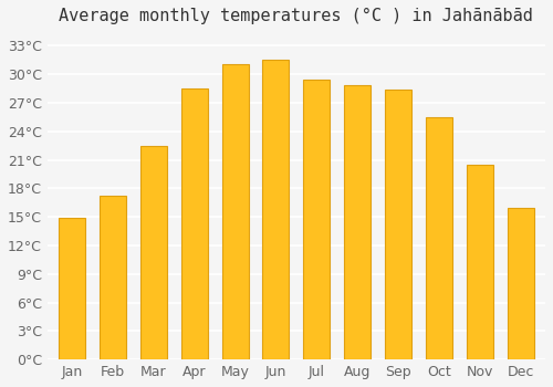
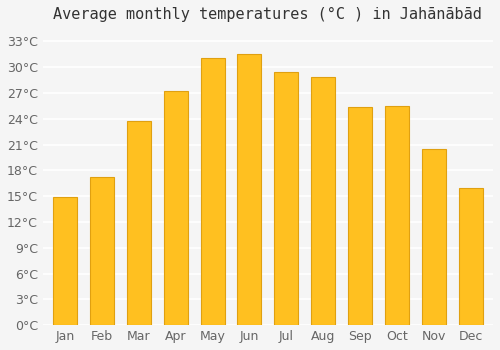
Mar: 22.5°C -> 23.8°C
Apr: 28.5°C -> 27.2°C
Sep: 28.4°C -> 25.4°C
